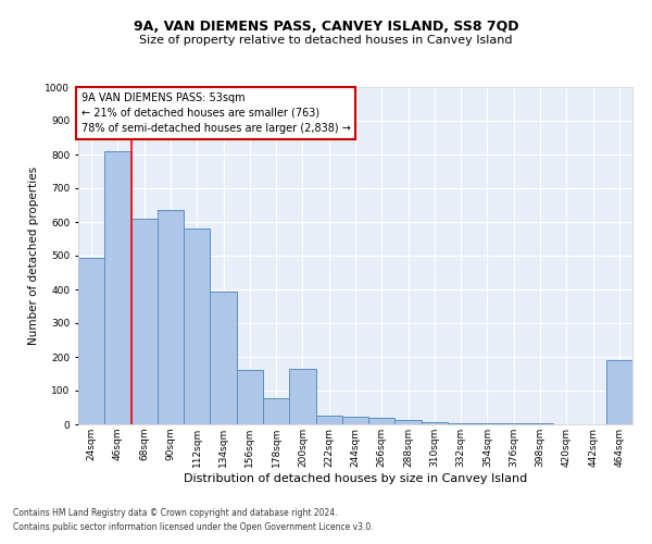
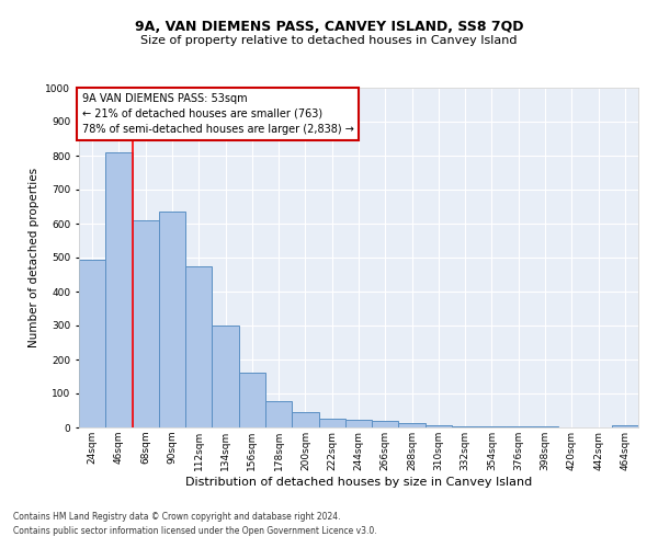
112sqm: 580 -> 475
134sqm: 395 -> 300
200sqm: 165 -> 45
464sqm: 190 -> 8
